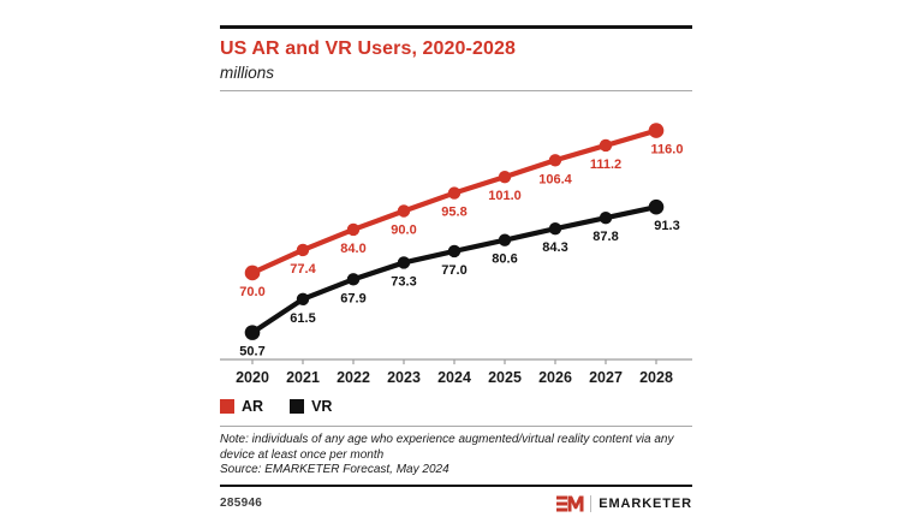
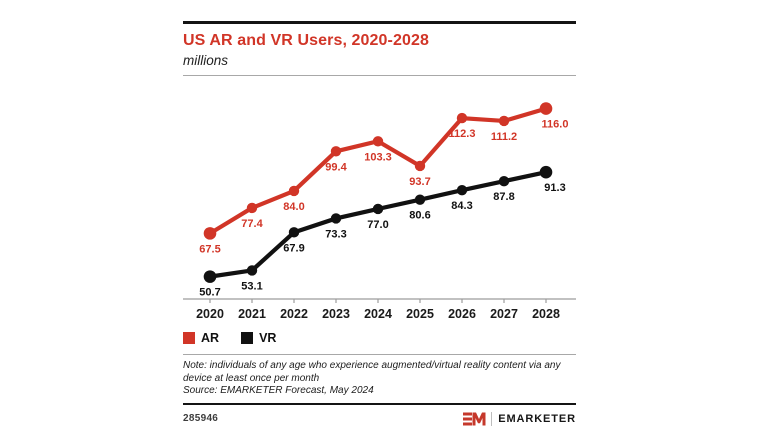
AR/2020: 70.0 -> 67.5
VR/2021: 61.5 -> 53.1
AR/2023: 90.0 -> 99.4
AR/2024: 95.8 -> 103.3
AR/2025: 101.0 -> 93.7
AR/2026: 106.4 -> 112.3
